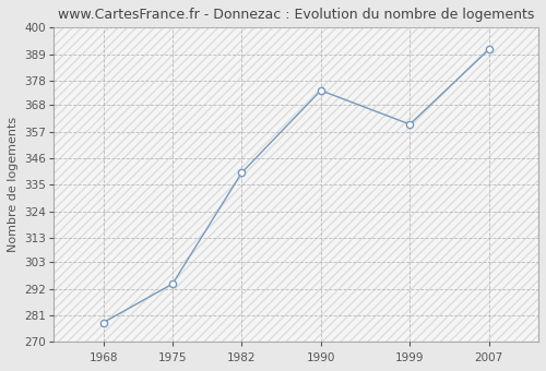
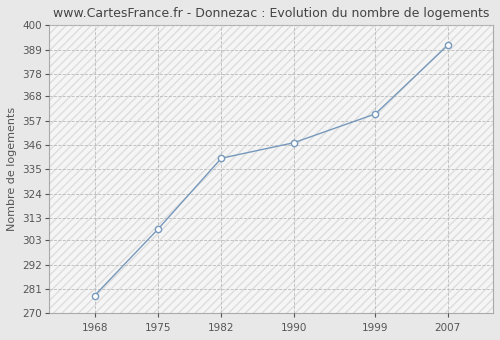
1975: 294 -> 308
1990: 374 -> 347
